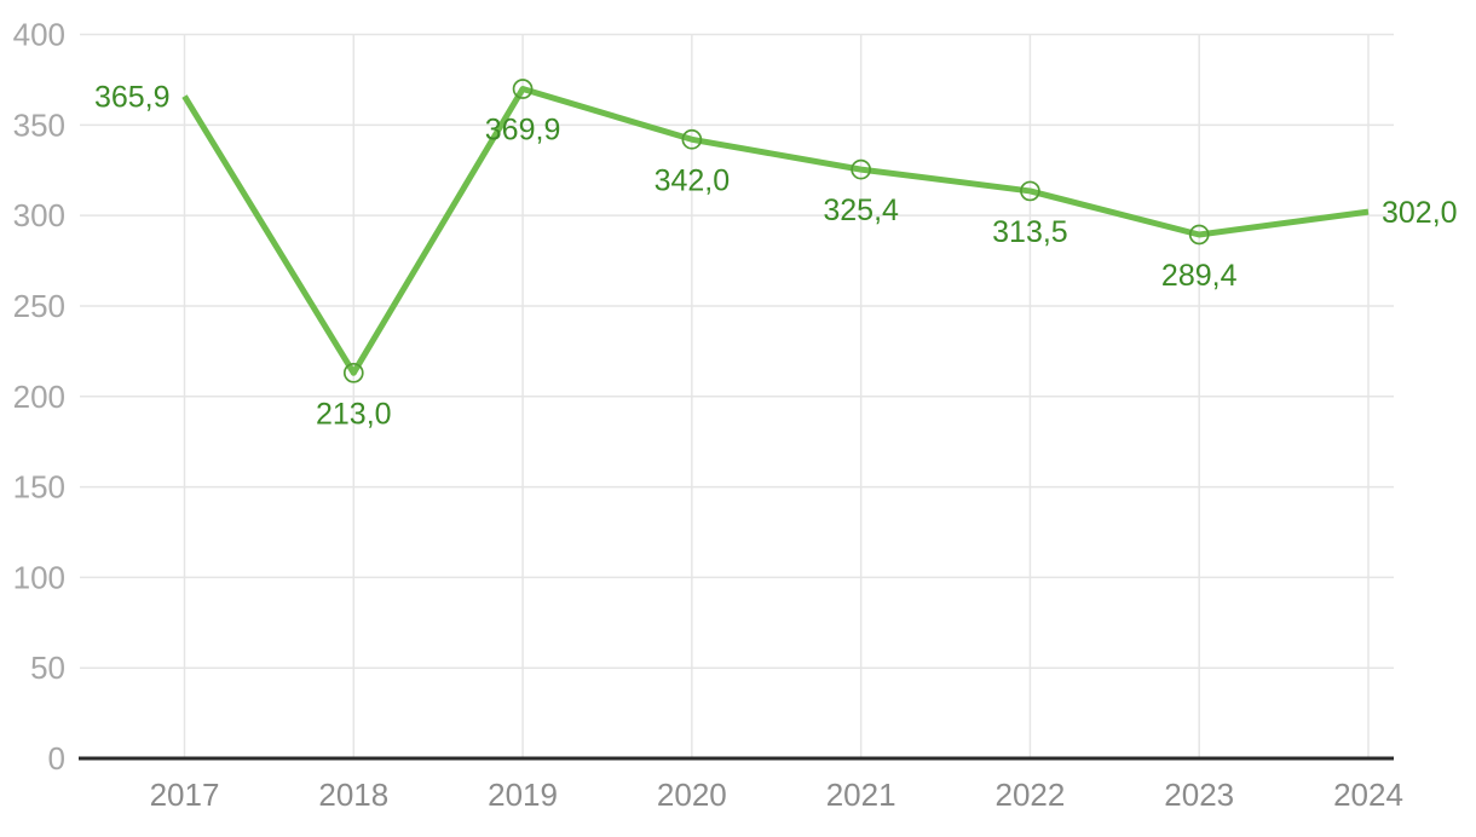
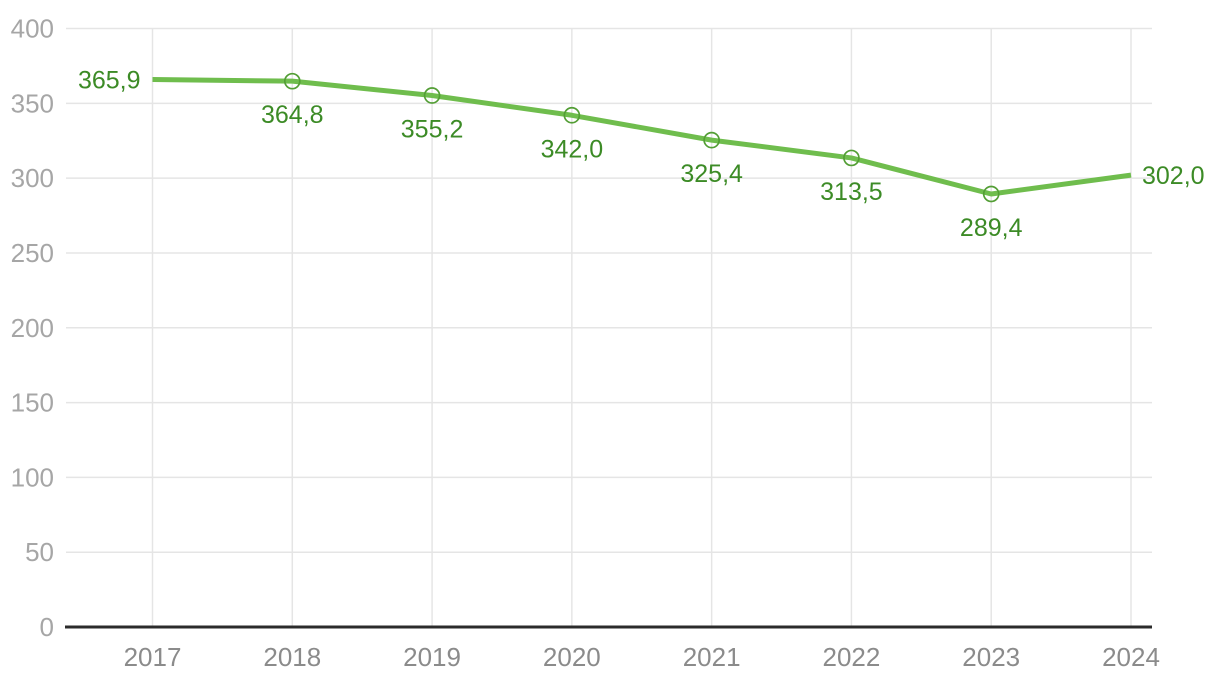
2018: 213,0 -> 364,8
2019: 369,9 -> 355,2
